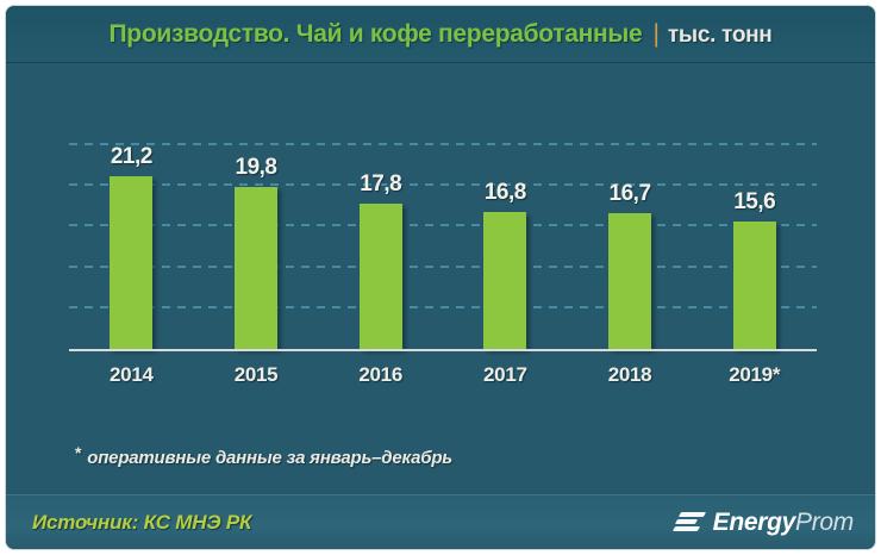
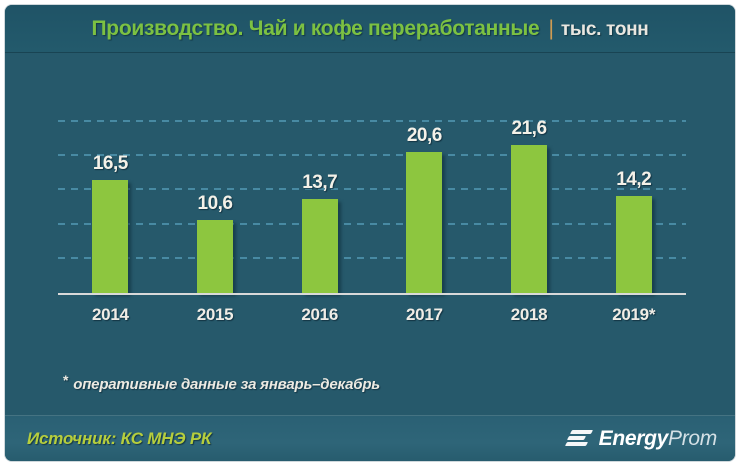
2014: 21,2 -> 16,5
2015: 19,8 -> 10,6
2016: 17,8 -> 13,7
2017: 16,8 -> 20,6
2018: 16,7 -> 21,6
2019*: 15,6 -> 14,2
